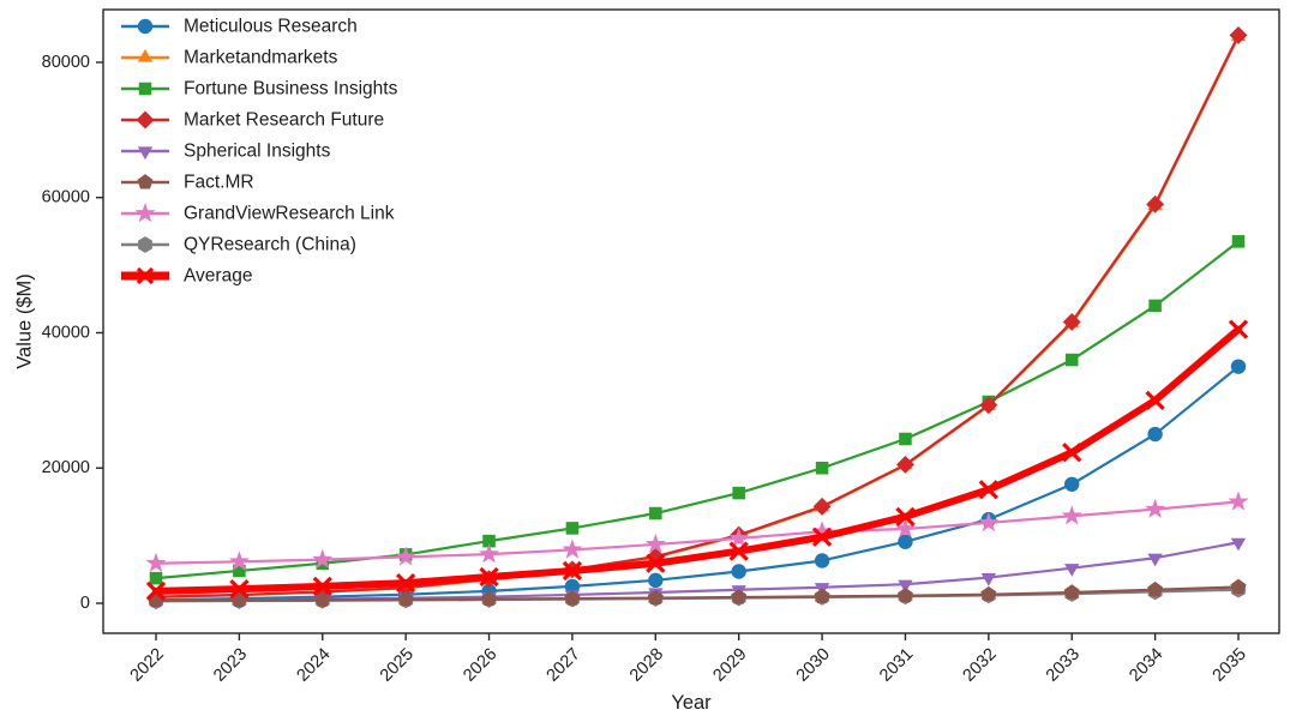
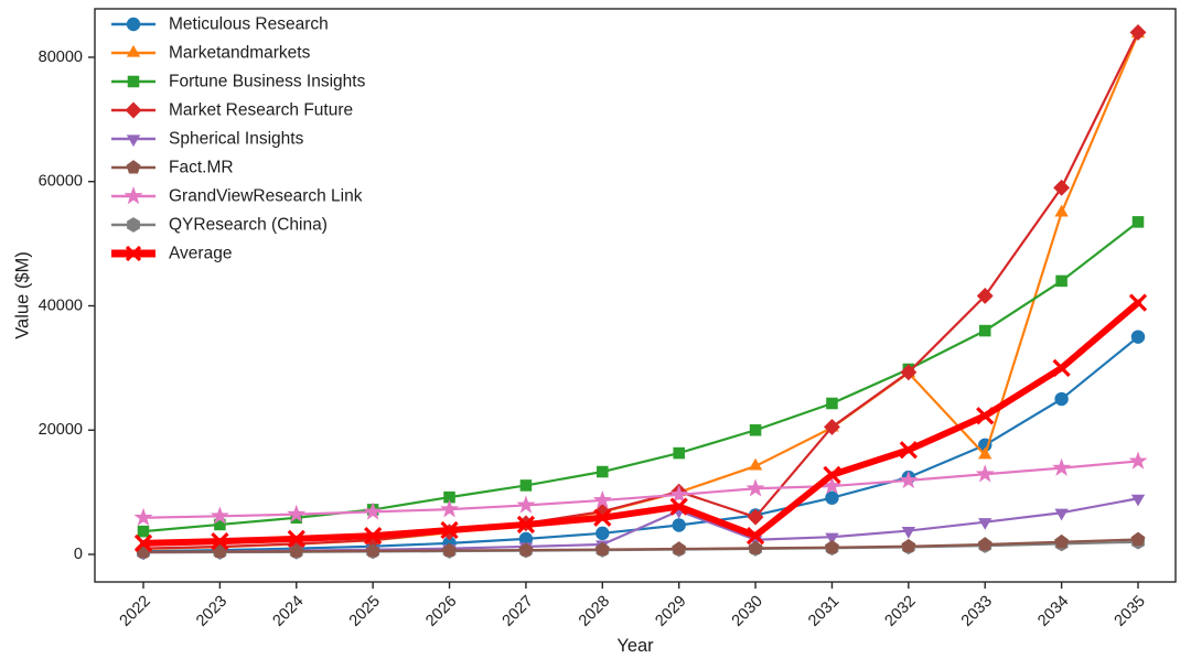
Spherical Insights/2029: 2000 -> 7000
Market Research Future/2030: 14000 -> 6000
Average/2030: 10000 -> 3000
Marketandmarkets/2033: 41000 -> 16000
Marketandmarkets/2034: 59000 -> 55000
